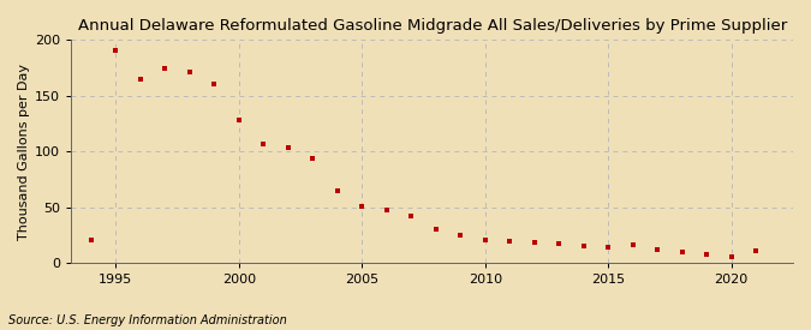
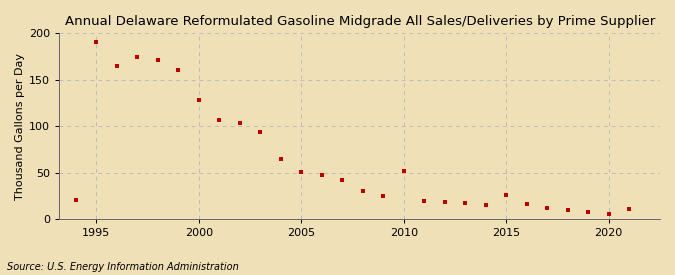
2010: 20 -> 52
2015: 14 -> 26
